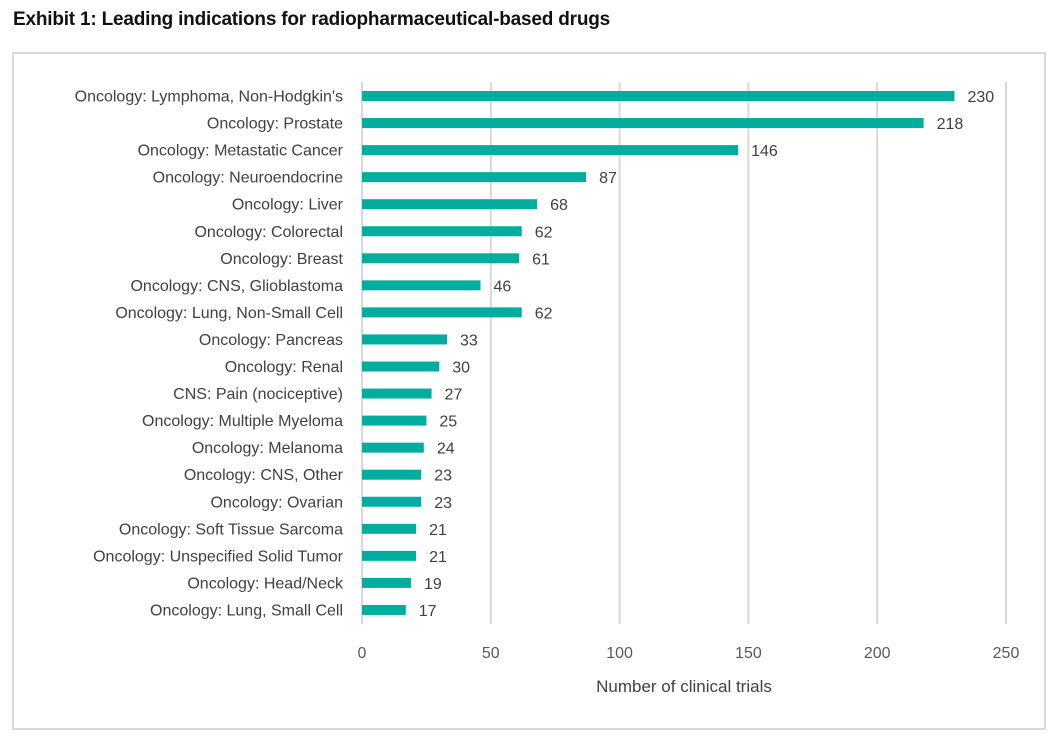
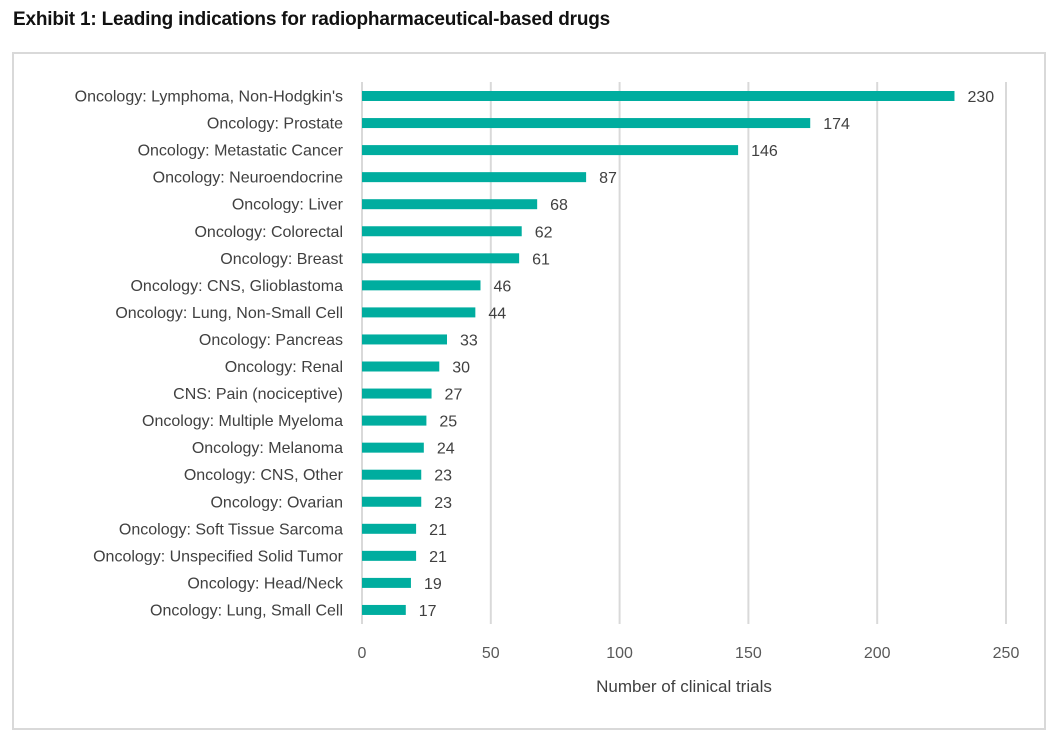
Oncology: Prostate: 218 -> 174
Oncology: Lung, Non-Small Cell: 62 -> 44
